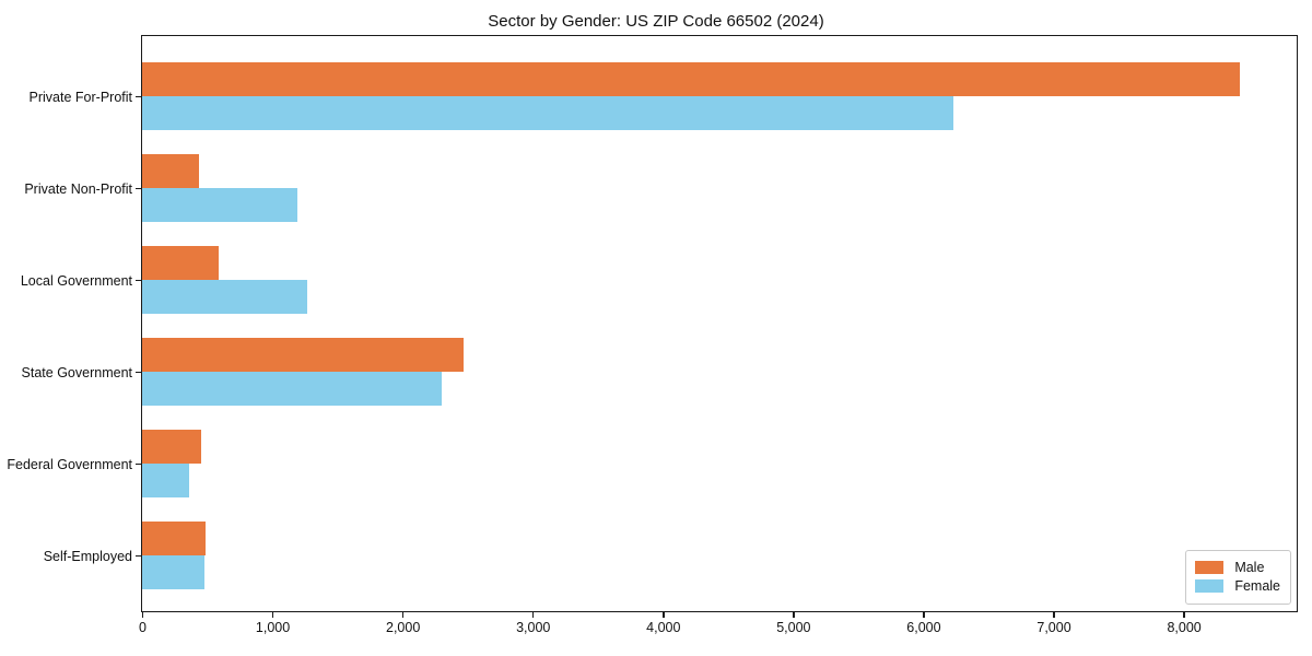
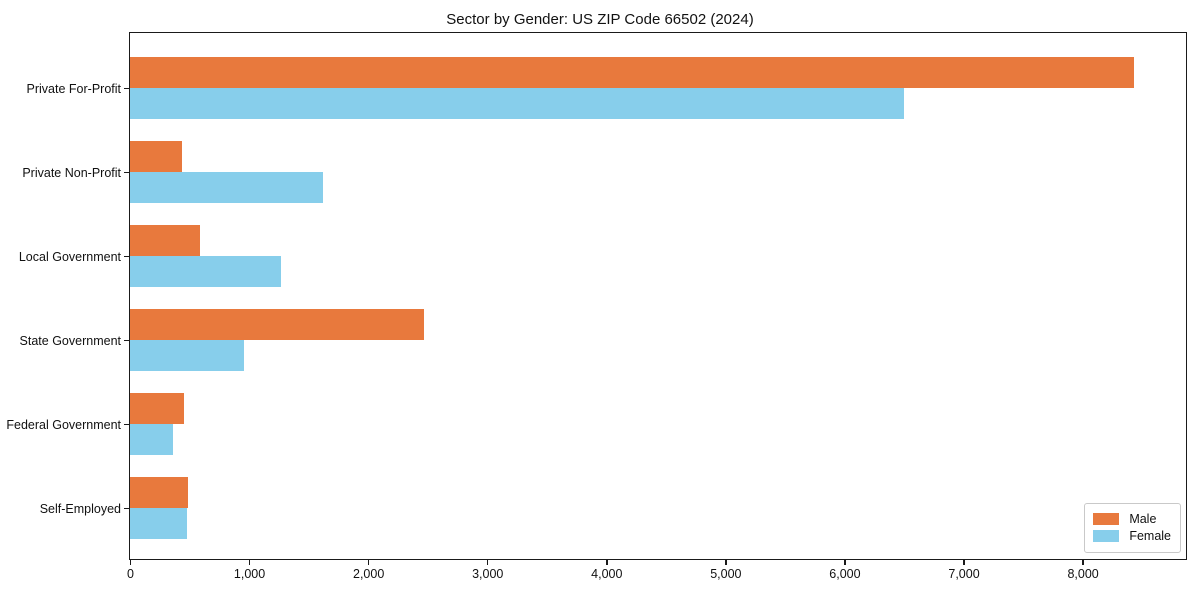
Female/Private For-Profit: 6230 -> 6500
Female/Private Non-Profit: 1200 -> 1620
Female/State Government: 2300 -> 960
